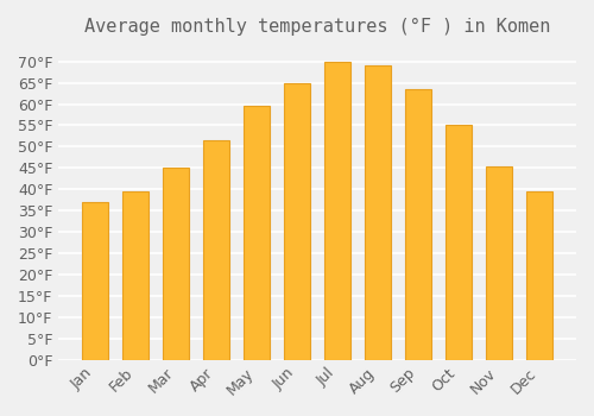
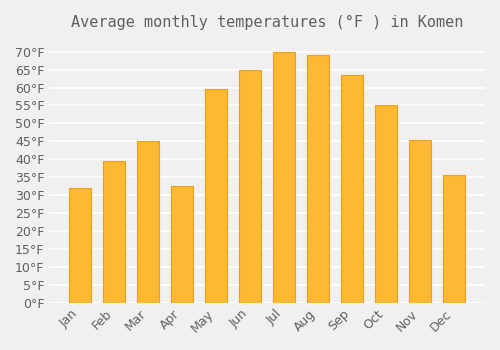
Jan: 37.0°F -> 32.0°F
Apr: 51.5°F -> 32.5°F
Dec: 39.5°F -> 35.5°F
